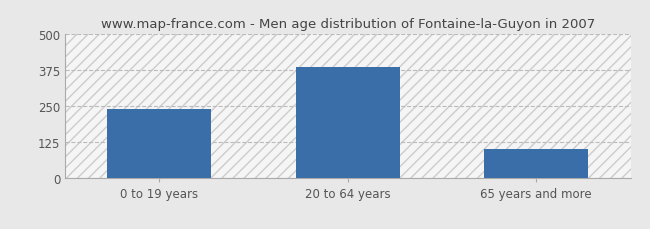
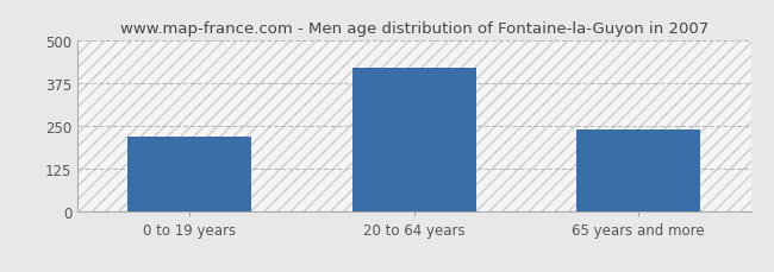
0 to 19 years: 238 -> 220
20 to 64 years: 385 -> 420
65 years and more: 100 -> 240
